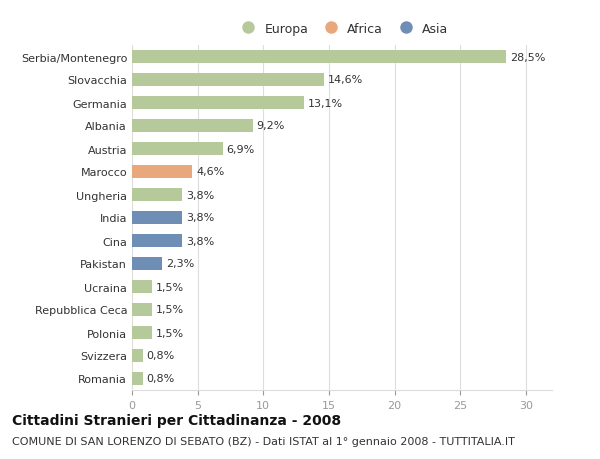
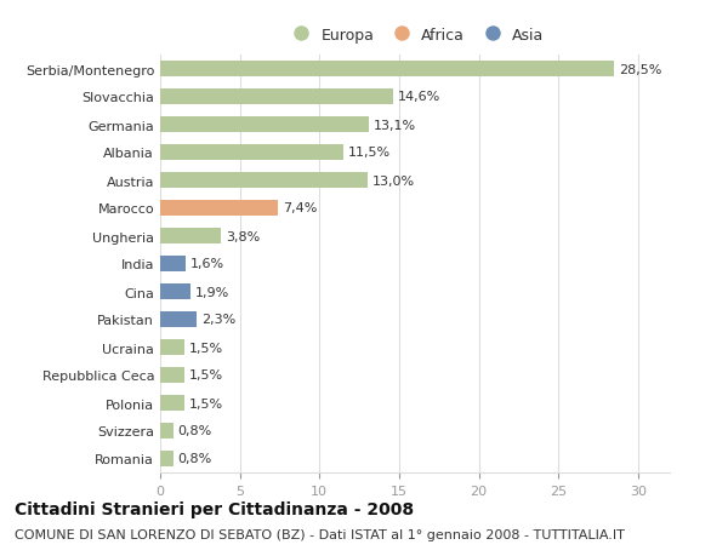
Albania: 9,2% -> 11,5%
Austria: 6,9% -> 13,0%
Marocco: 4,6% -> 7,4%
India: 3,8% -> 1,6%
Cina: 3,8% -> 1,9%
